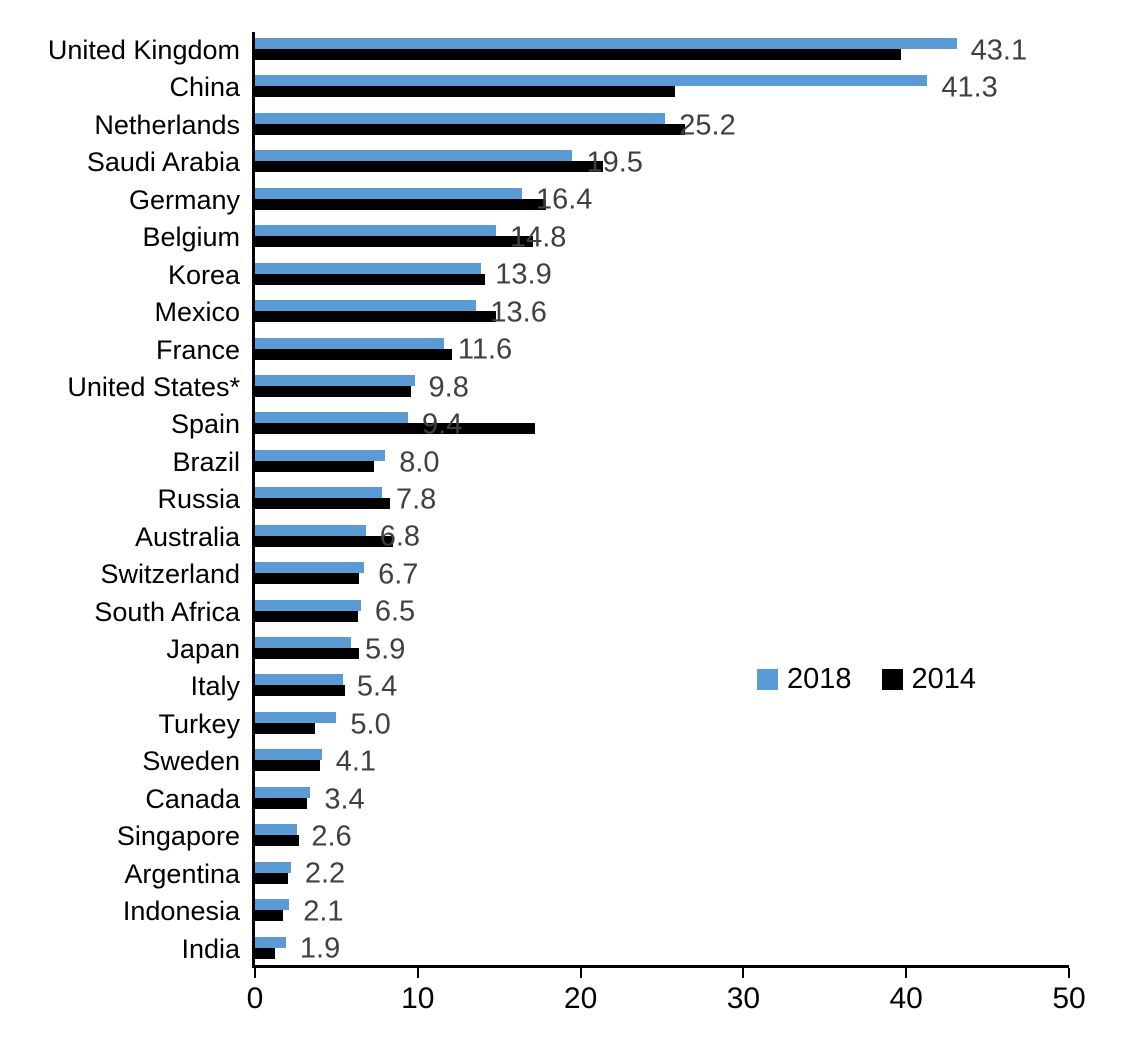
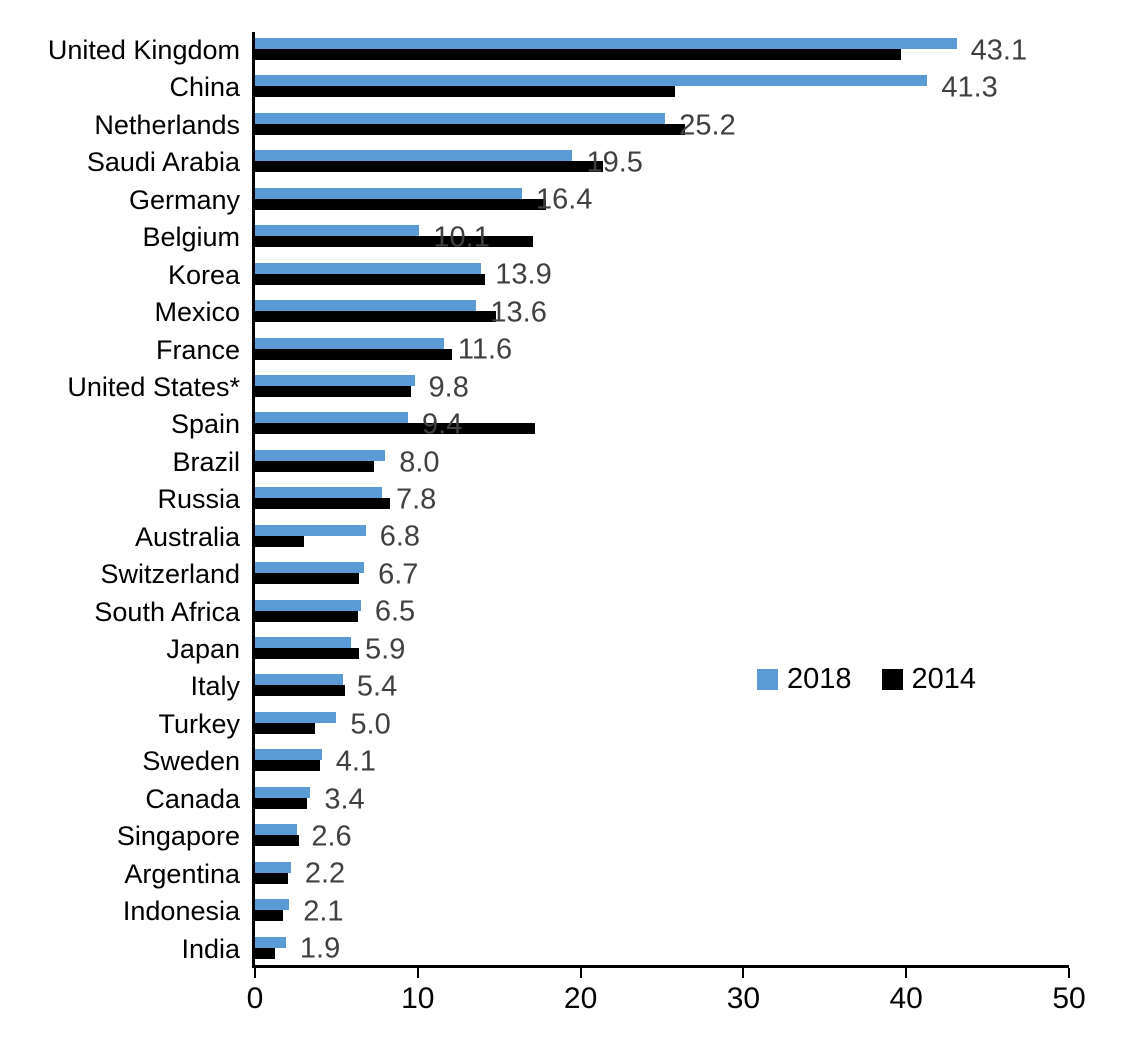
2018/Belgium: 14.8 -> 10.1
2014/Australia: 8.5 -> 3.0
